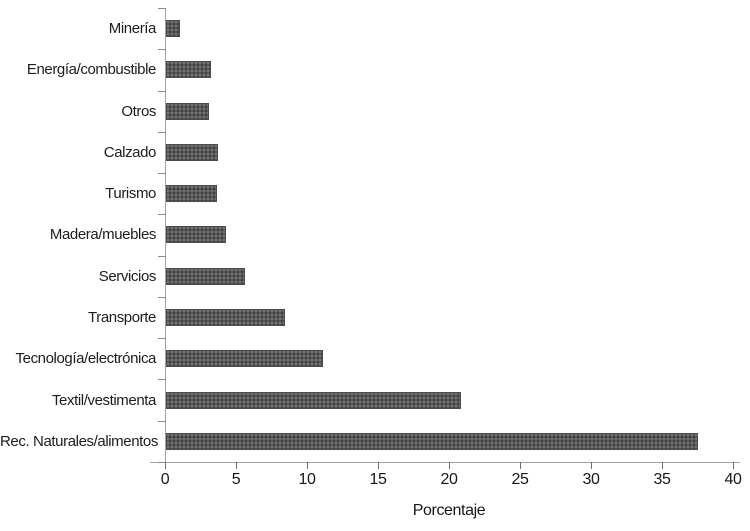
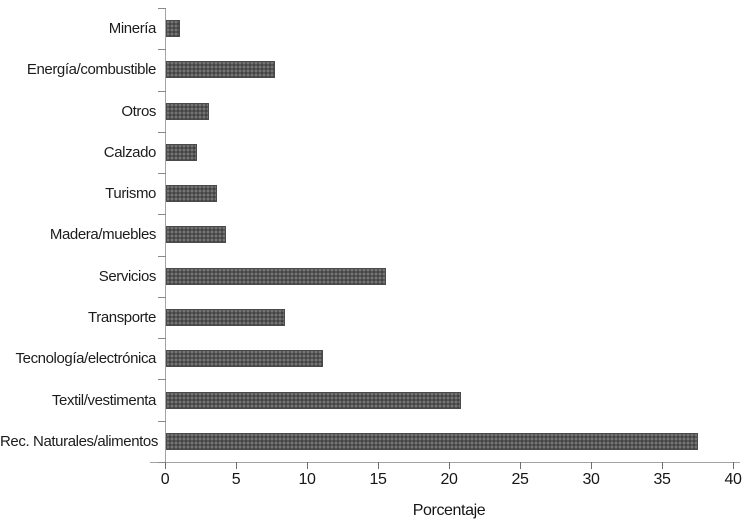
Energía/combustible: 3.2 -> 7.7
Calzado: 3.7 -> 2.2
Servicios: 5.6 -> 15.5
